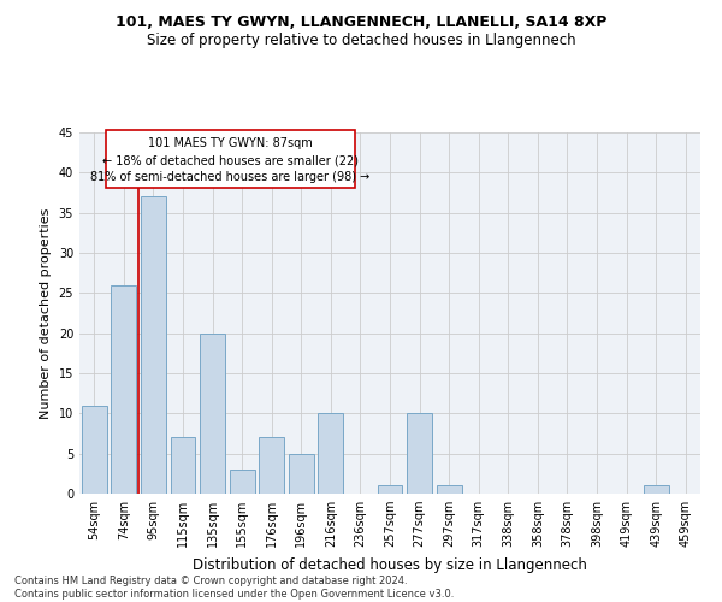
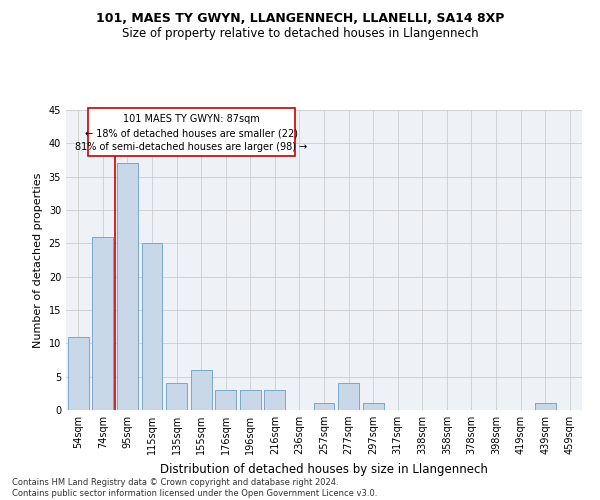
115sqm: 7 -> 25
135sqm: 20 -> 4
155sqm: 3 -> 6
176sqm: 7 -> 3
196sqm: 5 -> 3
216sqm: 10 -> 3
277sqm: 10 -> 4
